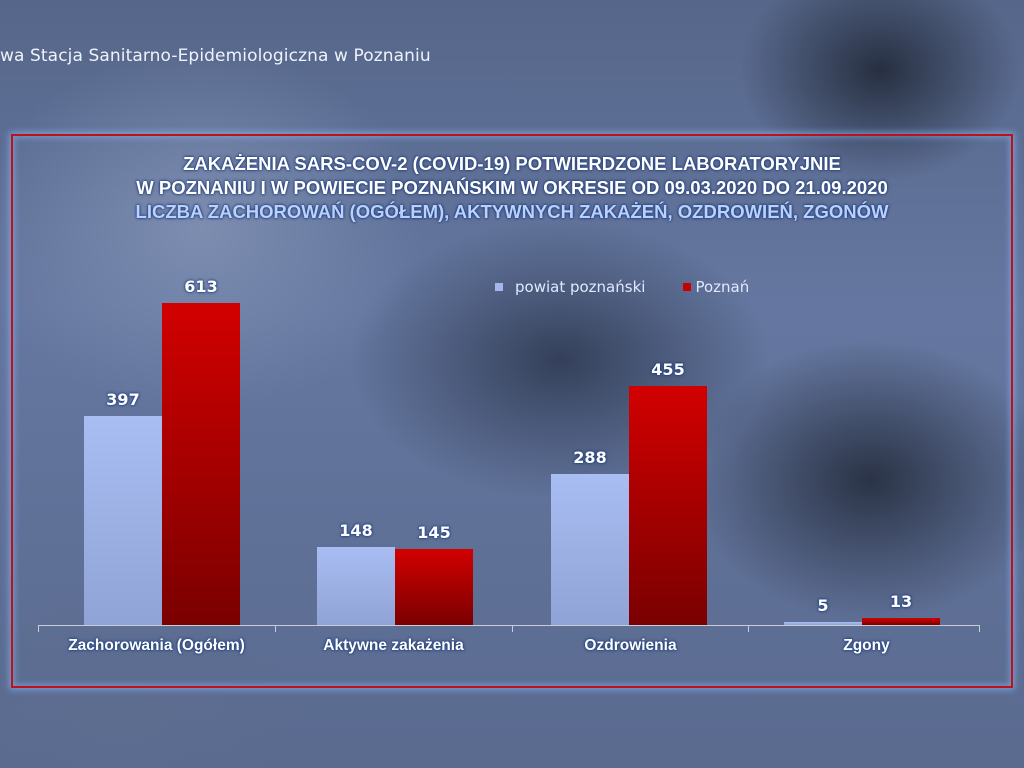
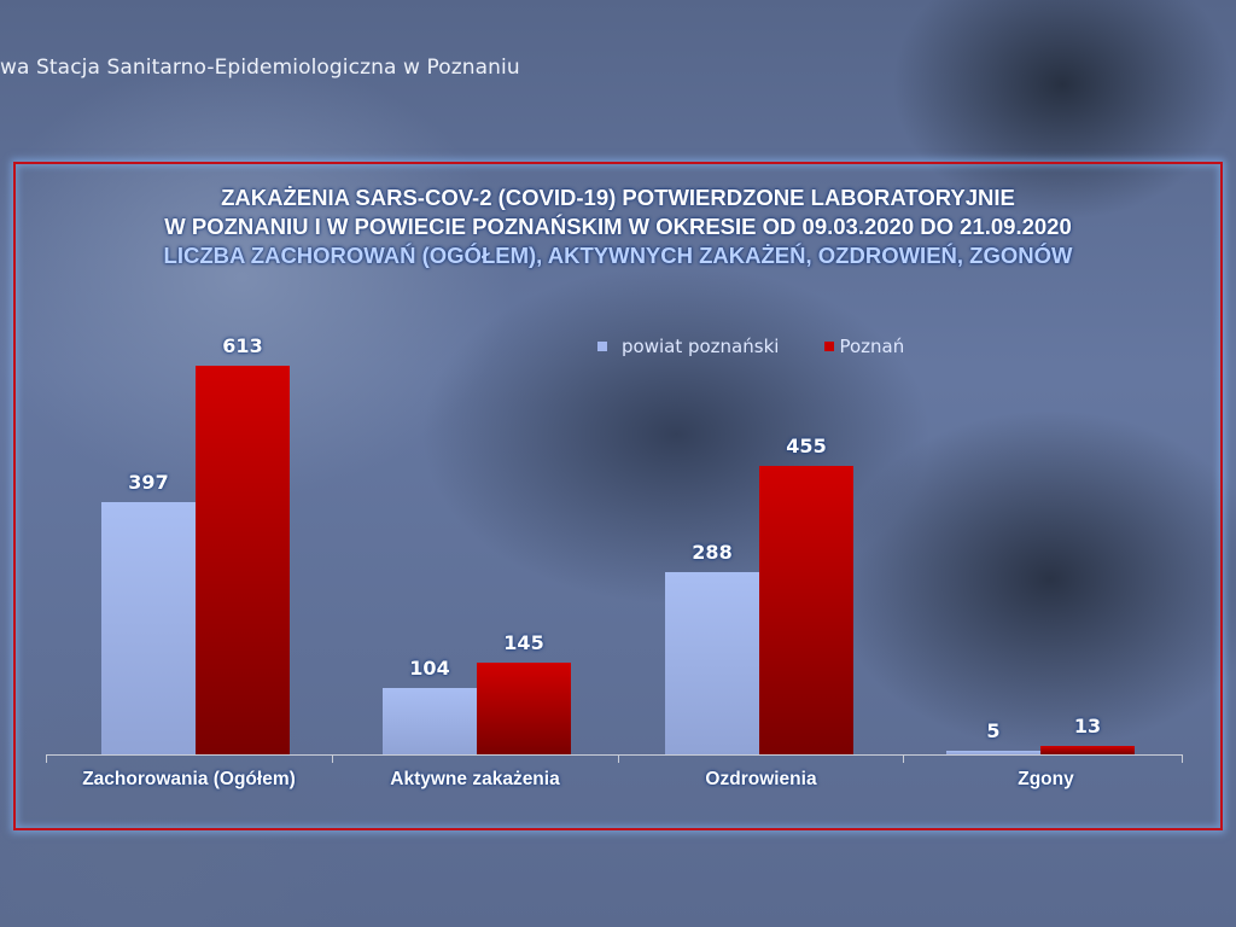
powiat poznański/Aktywne zakażenia: 148 -> 104
